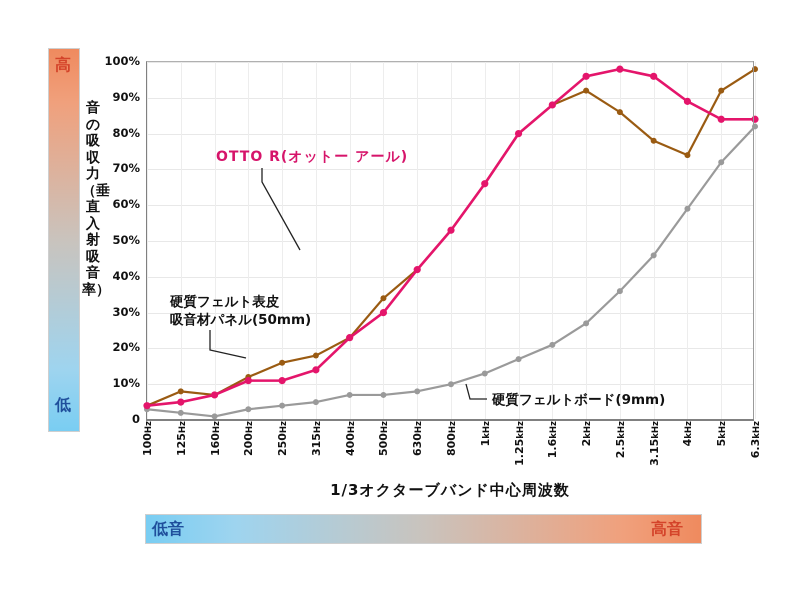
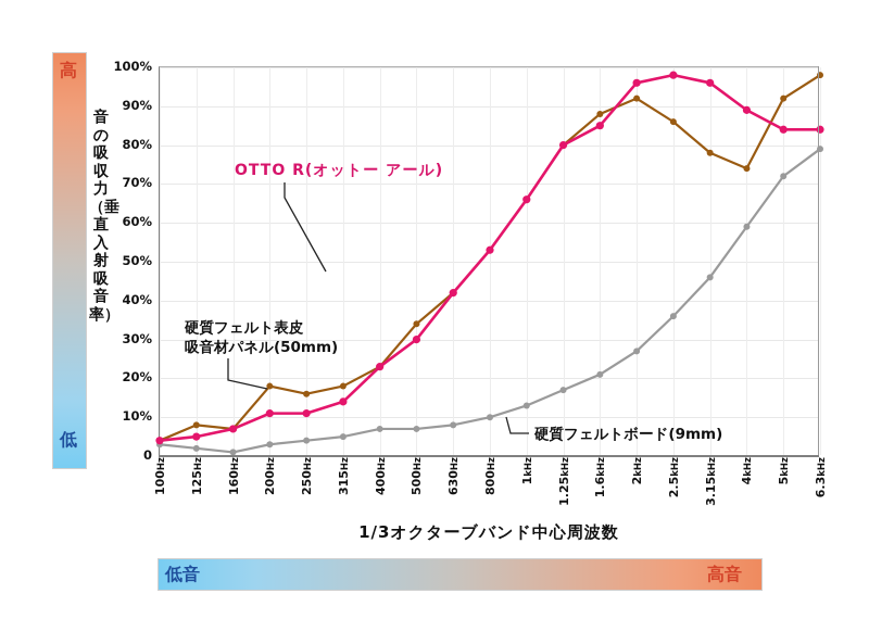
硬質フェルト表皮吸音材パネル(50mm)/200Hz: 12% -> 18%
OTTO R(オットー アール)/1.6kHz: 88% -> 85%
硬質フェルトボード(9mm)/6.3kHz: 82% -> 79%
